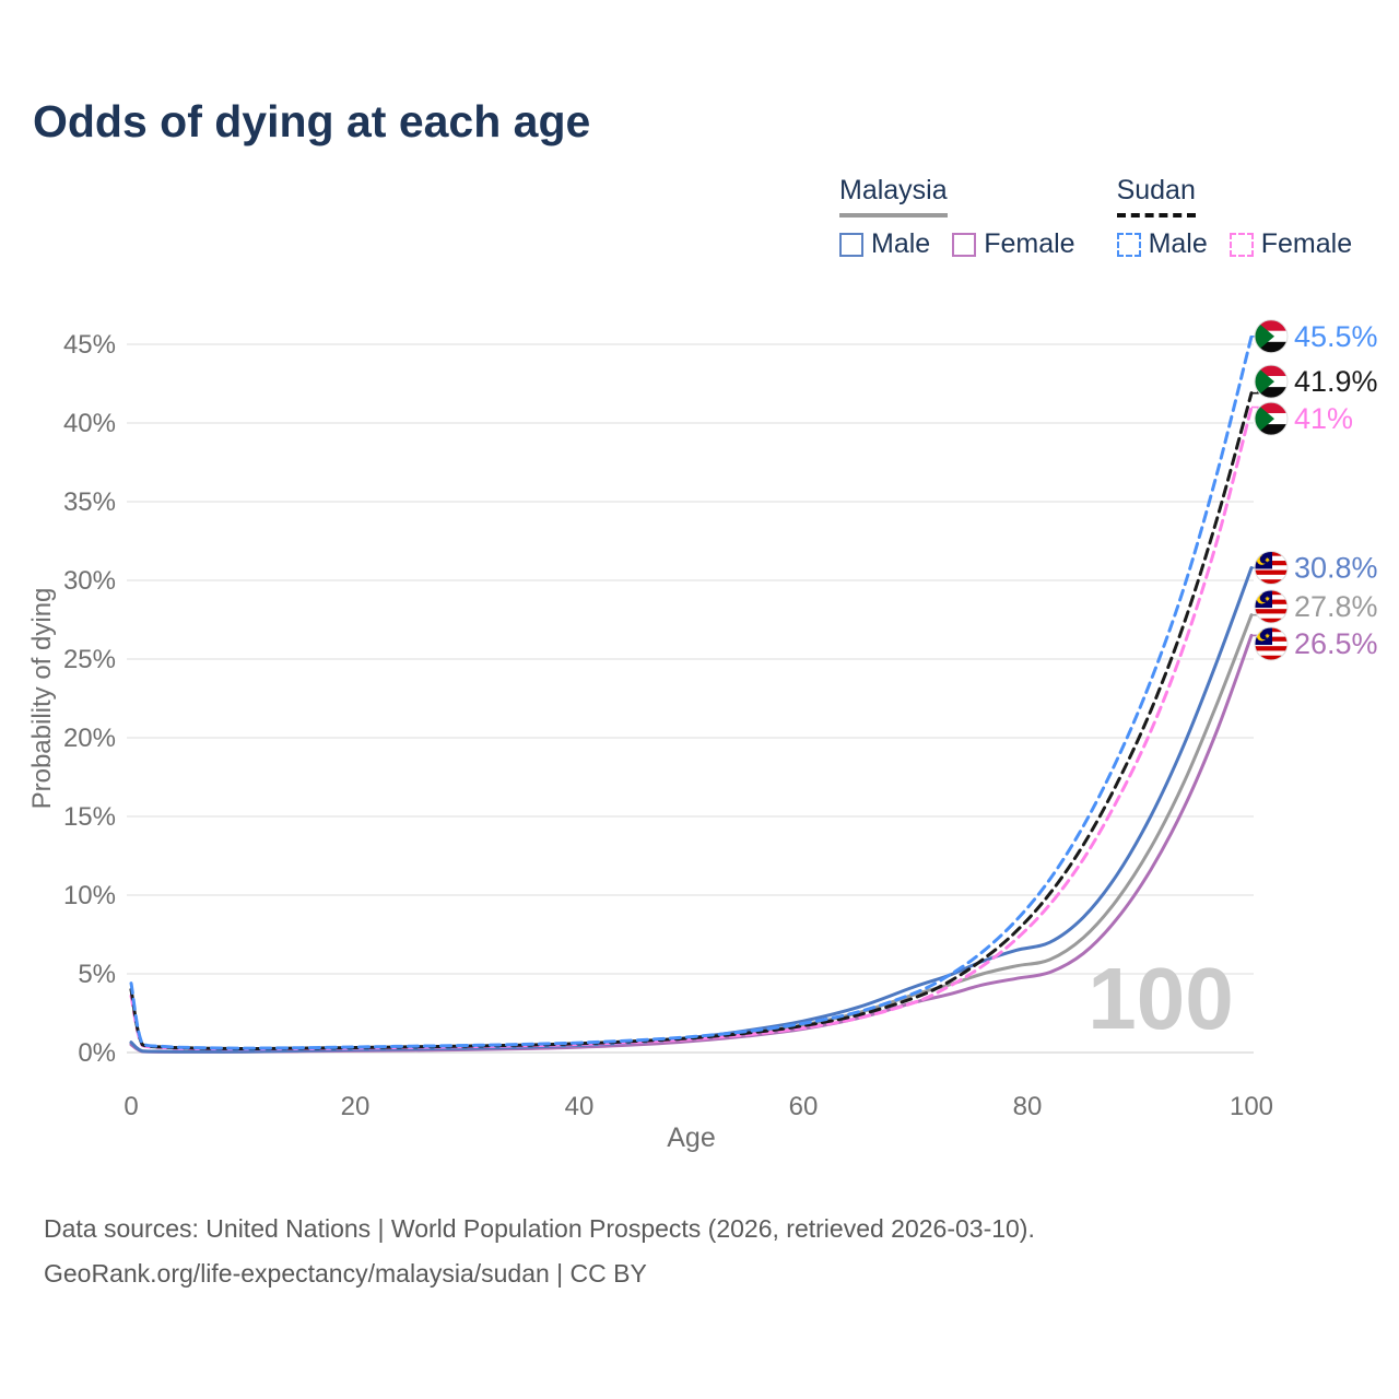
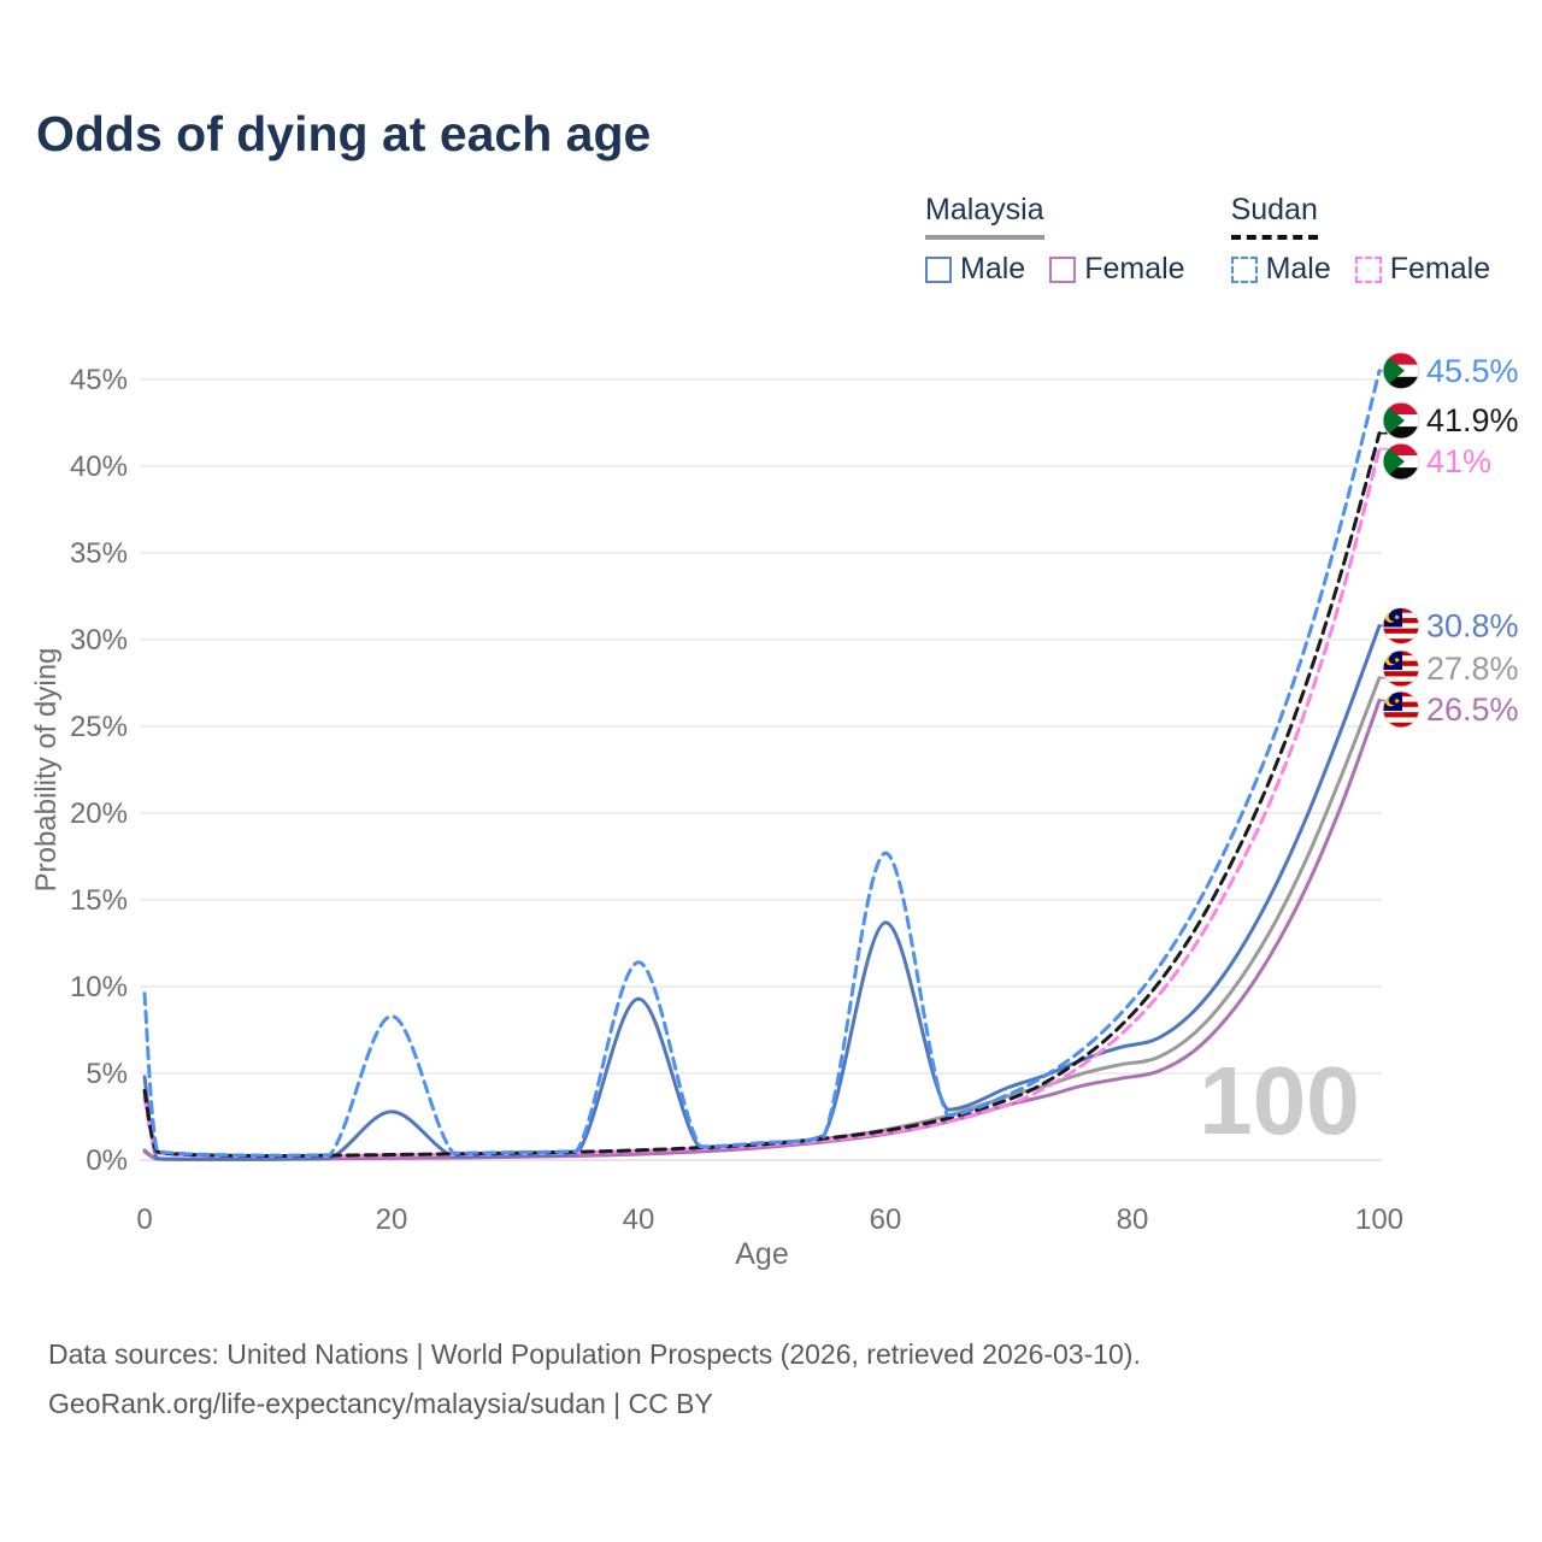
Malaysia Male/0: 0.7% -> 4.8%
Sudan Male/0: 4.4% -> 9.6%
Malaysia Male/20: 0.2% -> 2.8%
Sudan Male/20: 0.3% -> 8.3%
Malaysia Male/40: 0.5% -> 9.3%
Sudan Male/40: 0.6% -> 11.4%
Malaysia Male/60: 2.0% -> 13.7%
Sudan Male/60: 1.9% -> 17.7%
